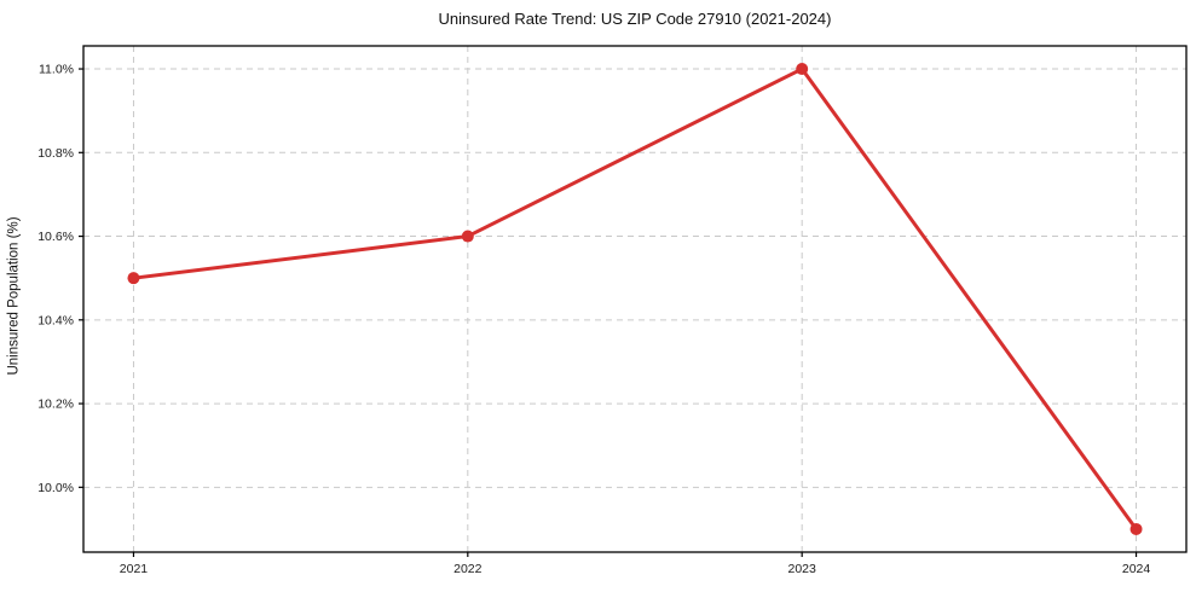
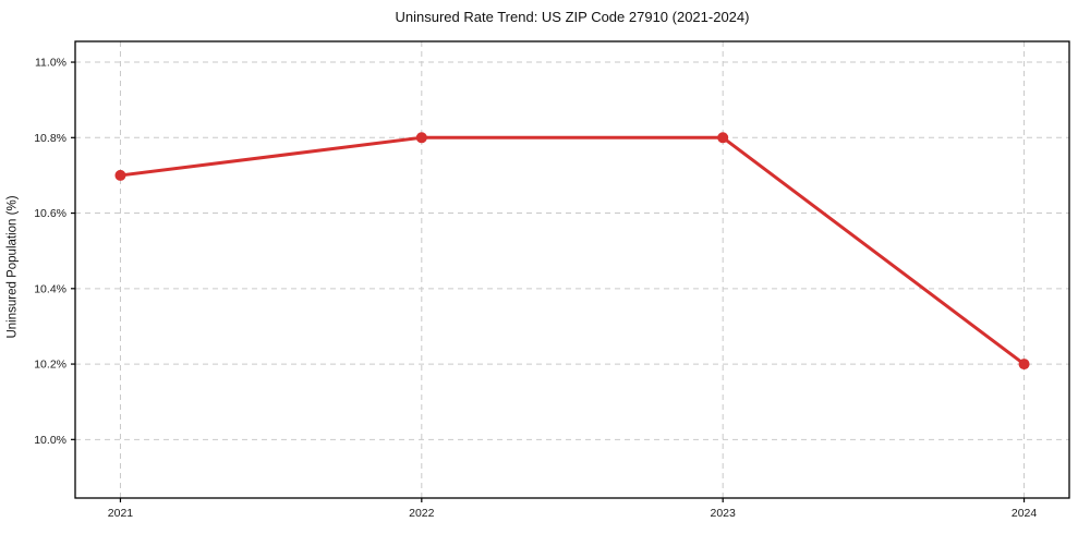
2021: 10.5% -> 10.7%
2022: 10.6% -> 10.8%
2023: 11.0% -> 10.8%
2024: 9.9% -> 10.2%
